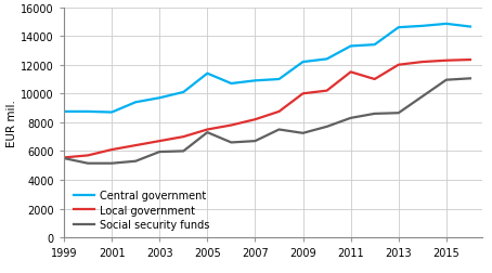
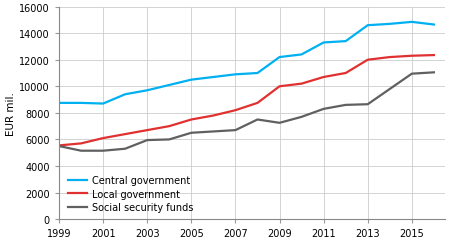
Central government/2005: 11400 -> 10500
Social security funds/2005: 7300 -> 6500
Local government/2011: 11500 -> 10700
